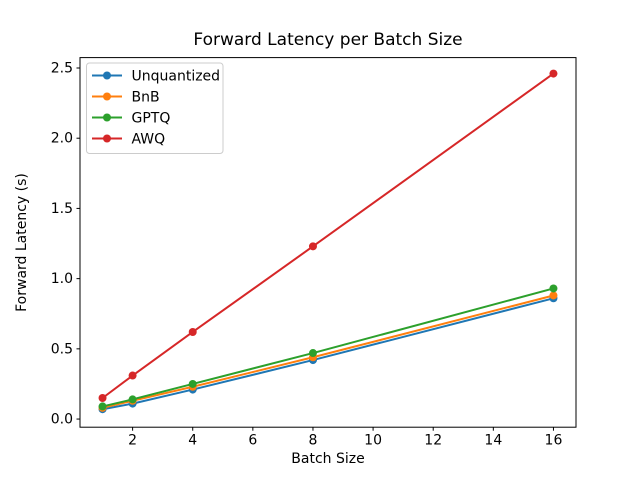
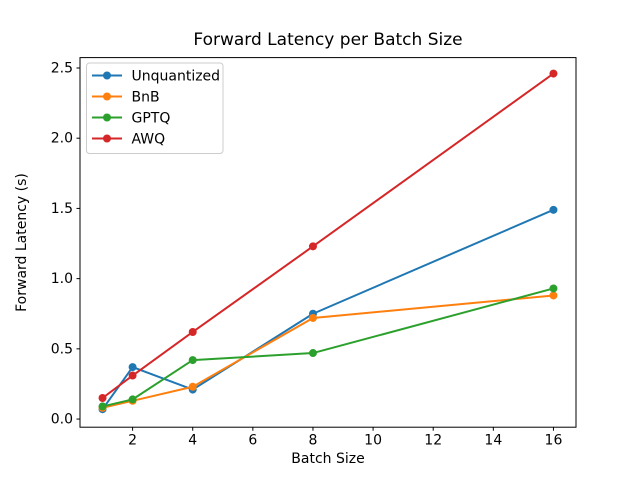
Unquantized/2: 0.11 -> 0.37
GPTQ/4: 0.25 -> 0.42
Unquantized/8: 0.42 -> 0.75
BnB/8: 0.44 -> 0.72
Unquantized/16: 0.86 -> 1.49
